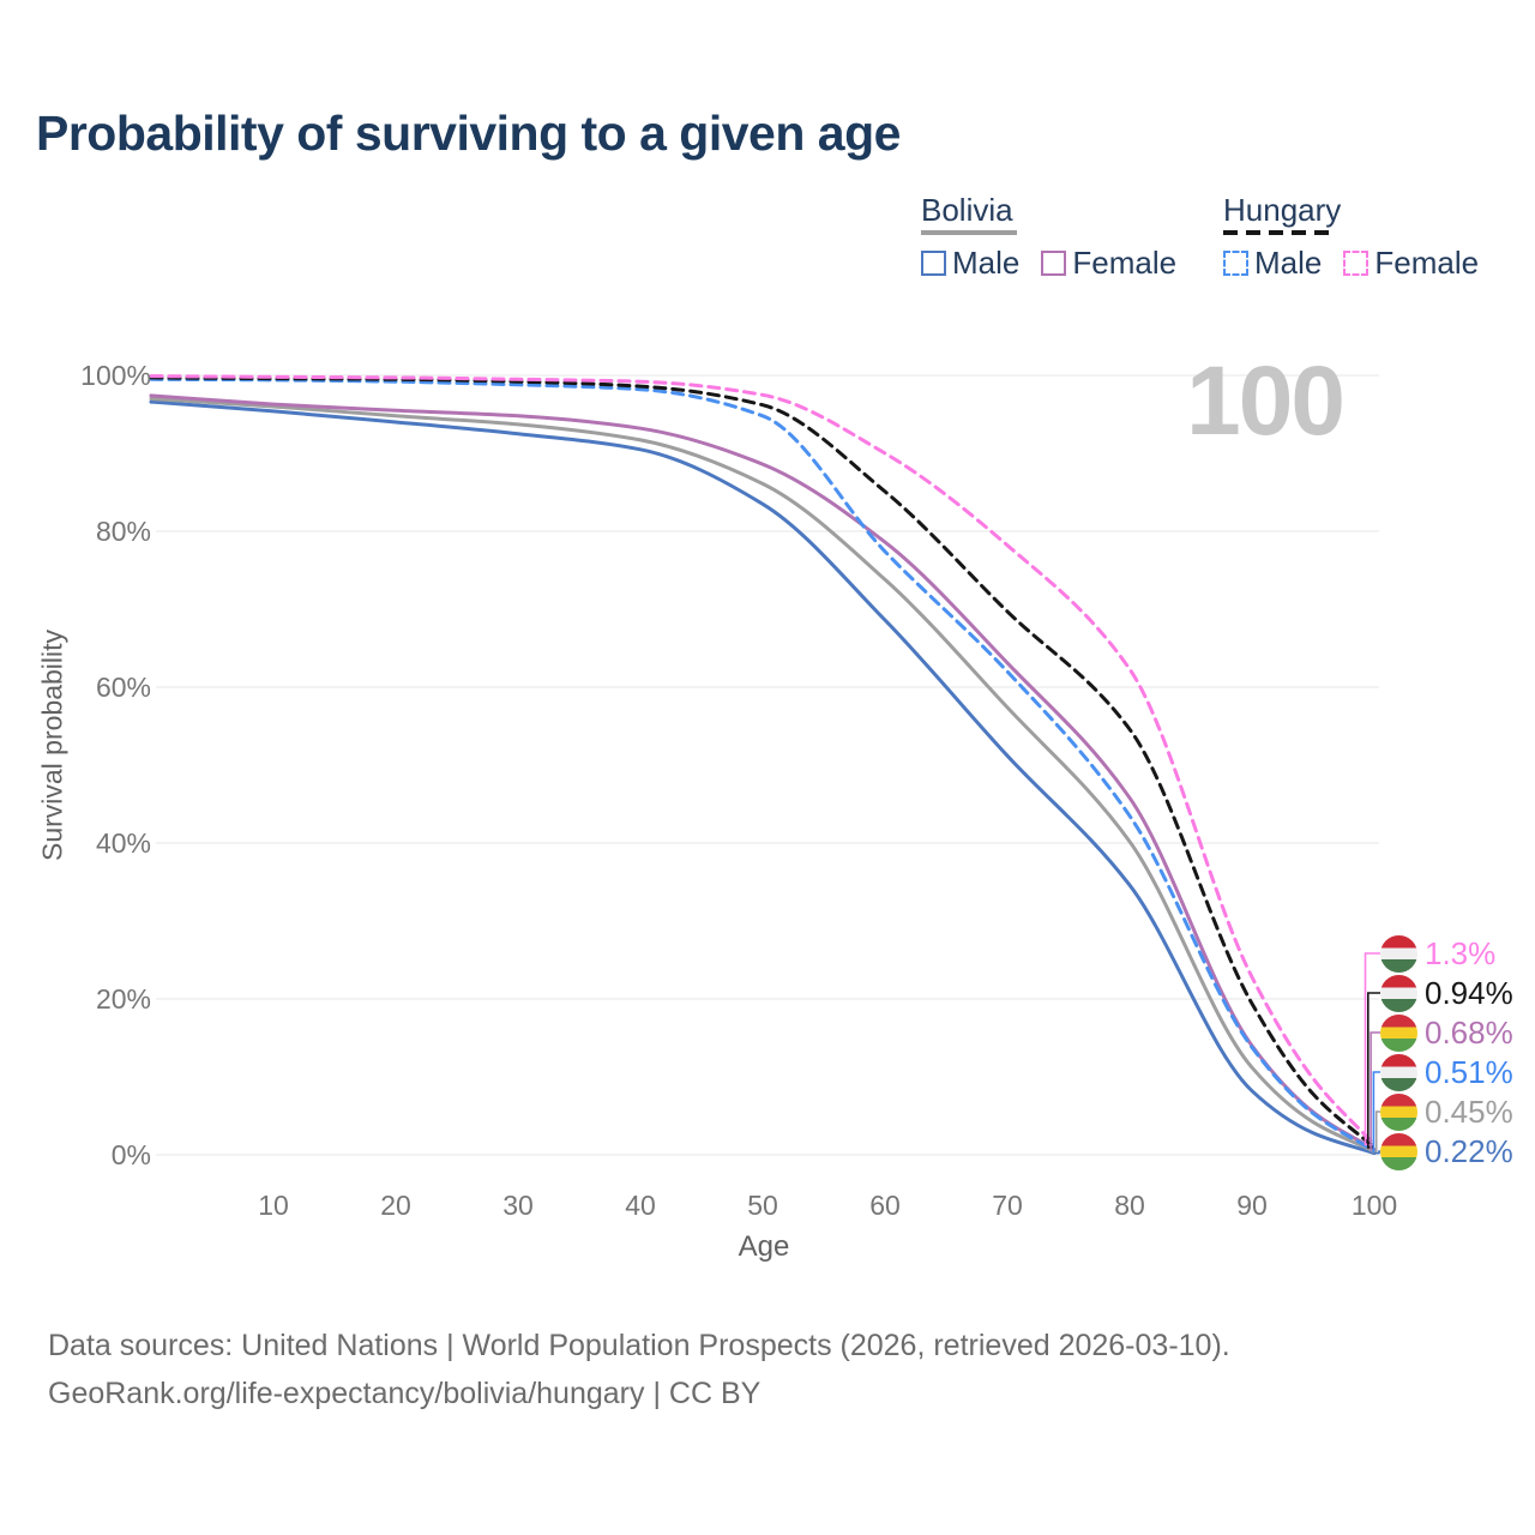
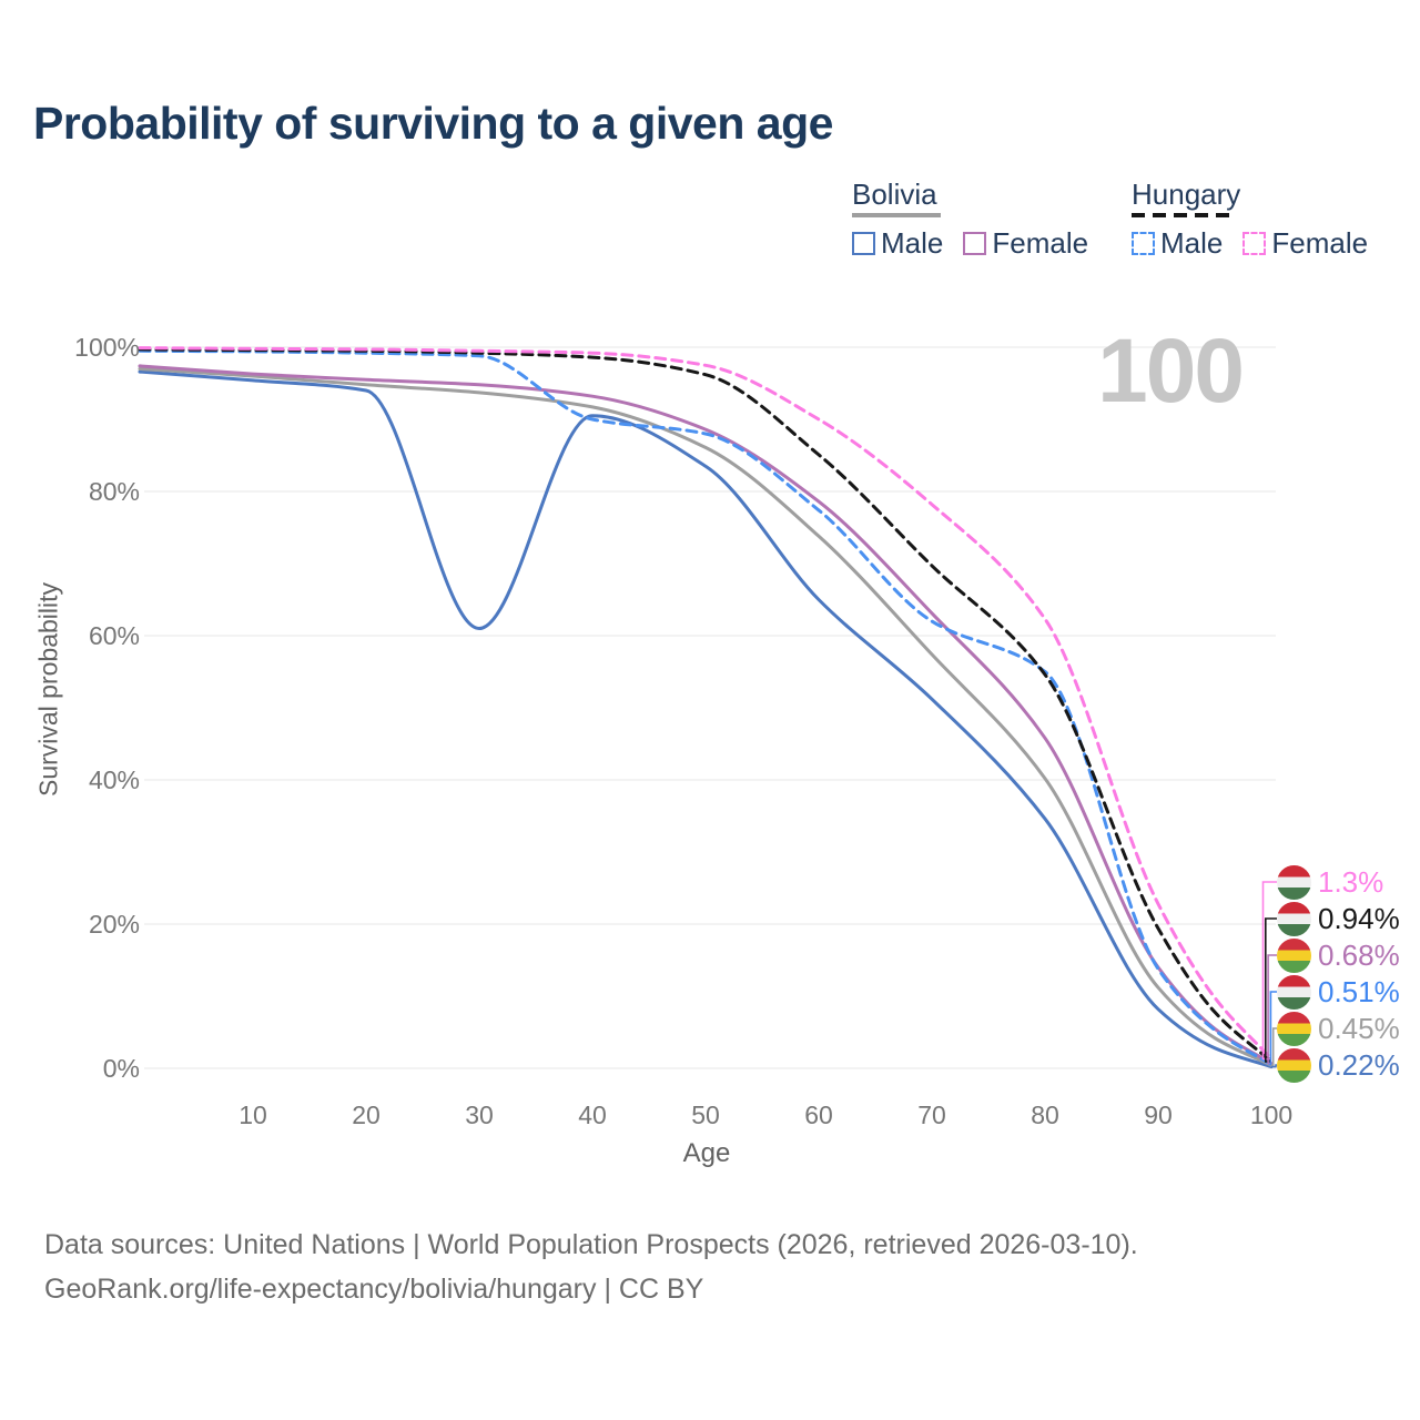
Bolivia Male/30: 92% -> 61%
Hungary Male/40: 98% -> 90%
Hungary Male/50: 95% -> 88%
Bolivia Male/60: 69% -> 65%
Hungary Male/80: 44% -> 55%
